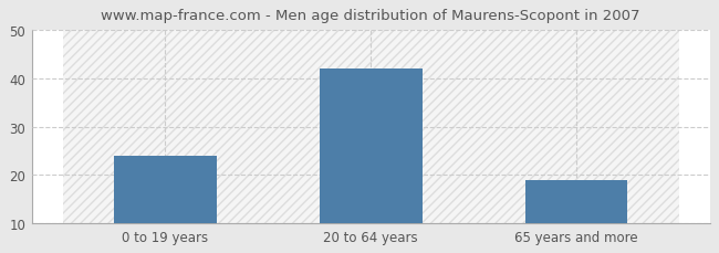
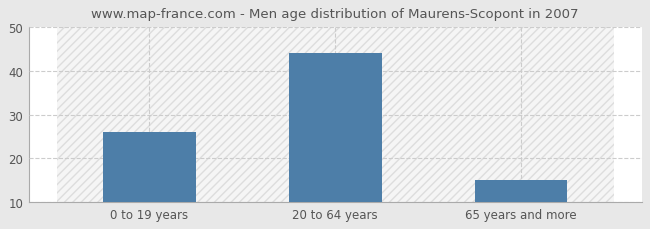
0 to 19 years: 24 -> 26
20 to 64 years: 42 -> 44
65 years and more: 19 -> 15
